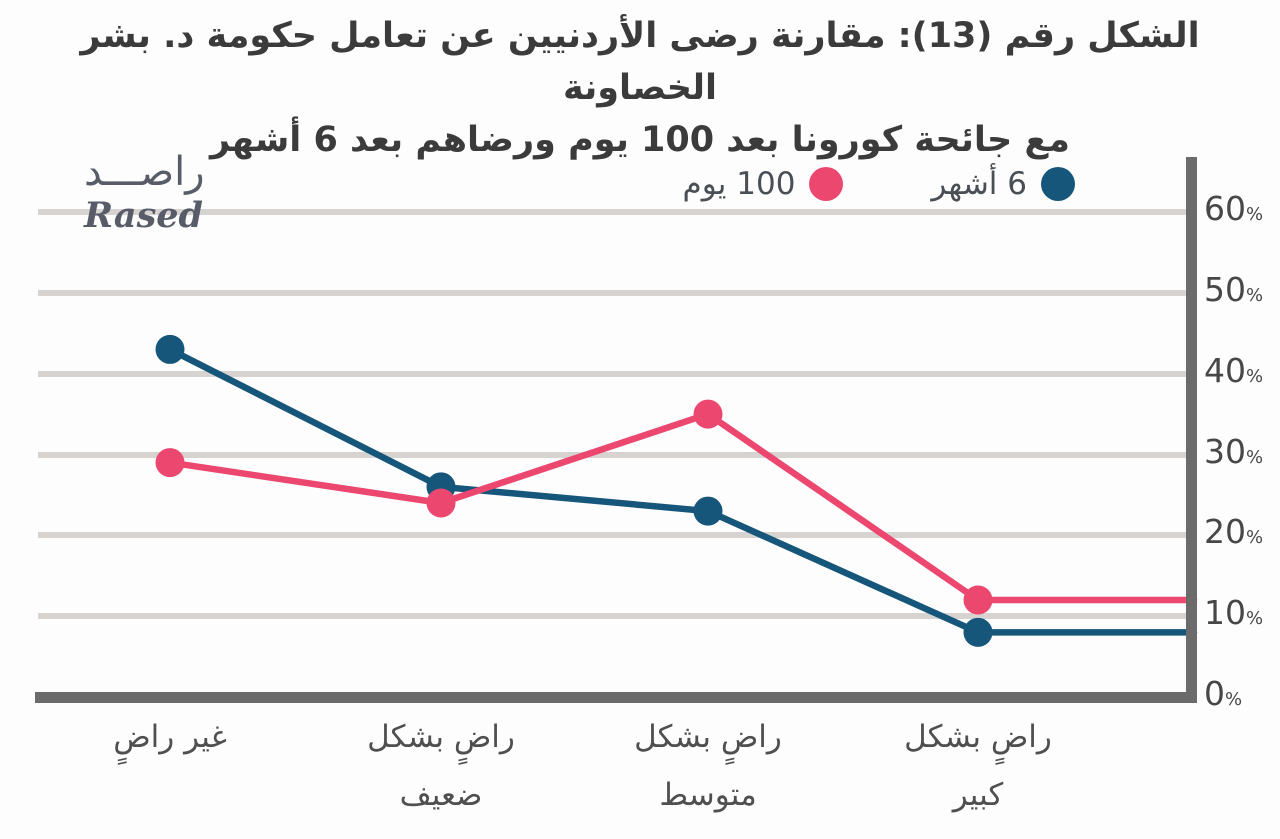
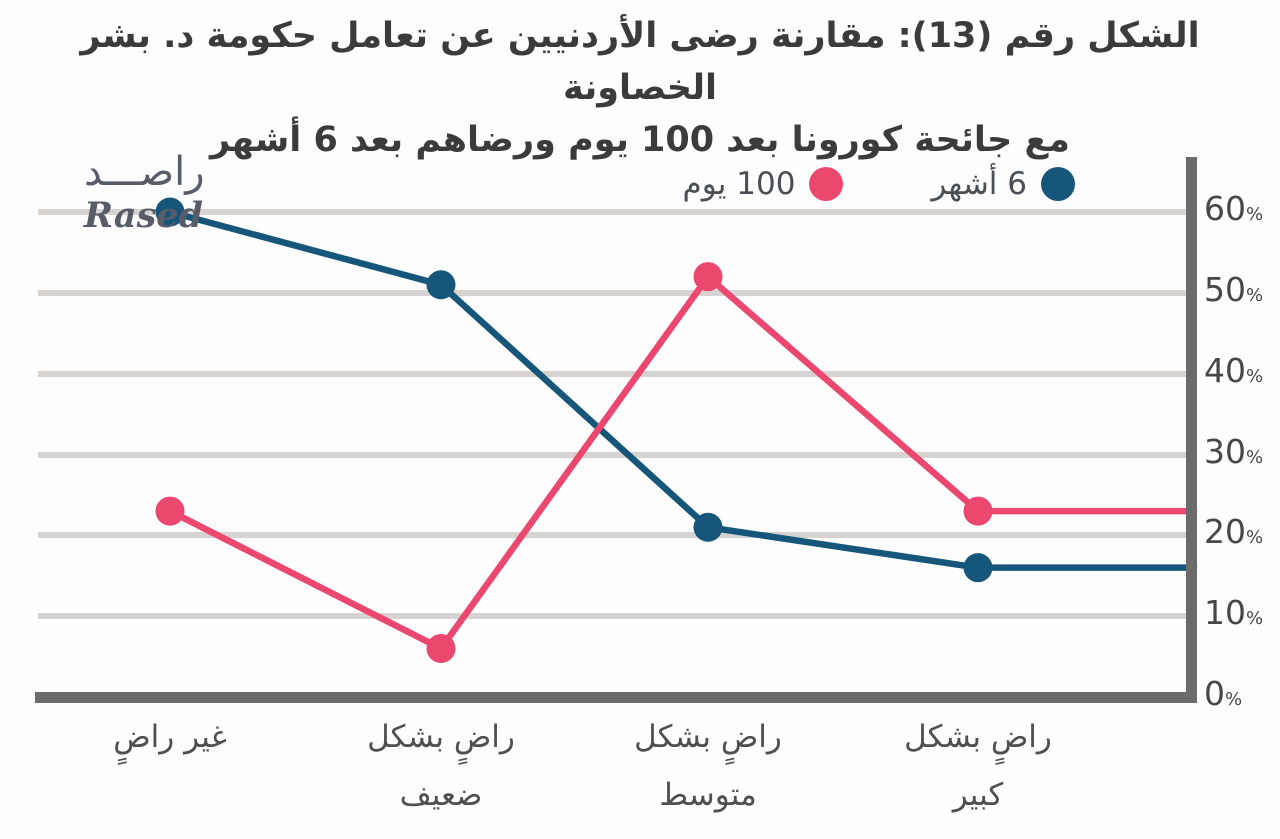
6 أشهر/غير راضٍ: 43 -> 60
100 يوم/غير راضٍ: 29 -> 23
6 أشهر/راضٍ بشكل ضعيف: 26 -> 51
100 يوم/راضٍ بشكل ضعيف: 24 -> 6
6 أشهر/راضٍ بشكل متوسط: 23 -> 21
100 يوم/راضٍ بشكل متوسط: 35 -> 52
6 أشهر/راضٍ بشكل كبير: 8 -> 16
100 يوم/راضٍ بشكل كبير: 12 -> 23
